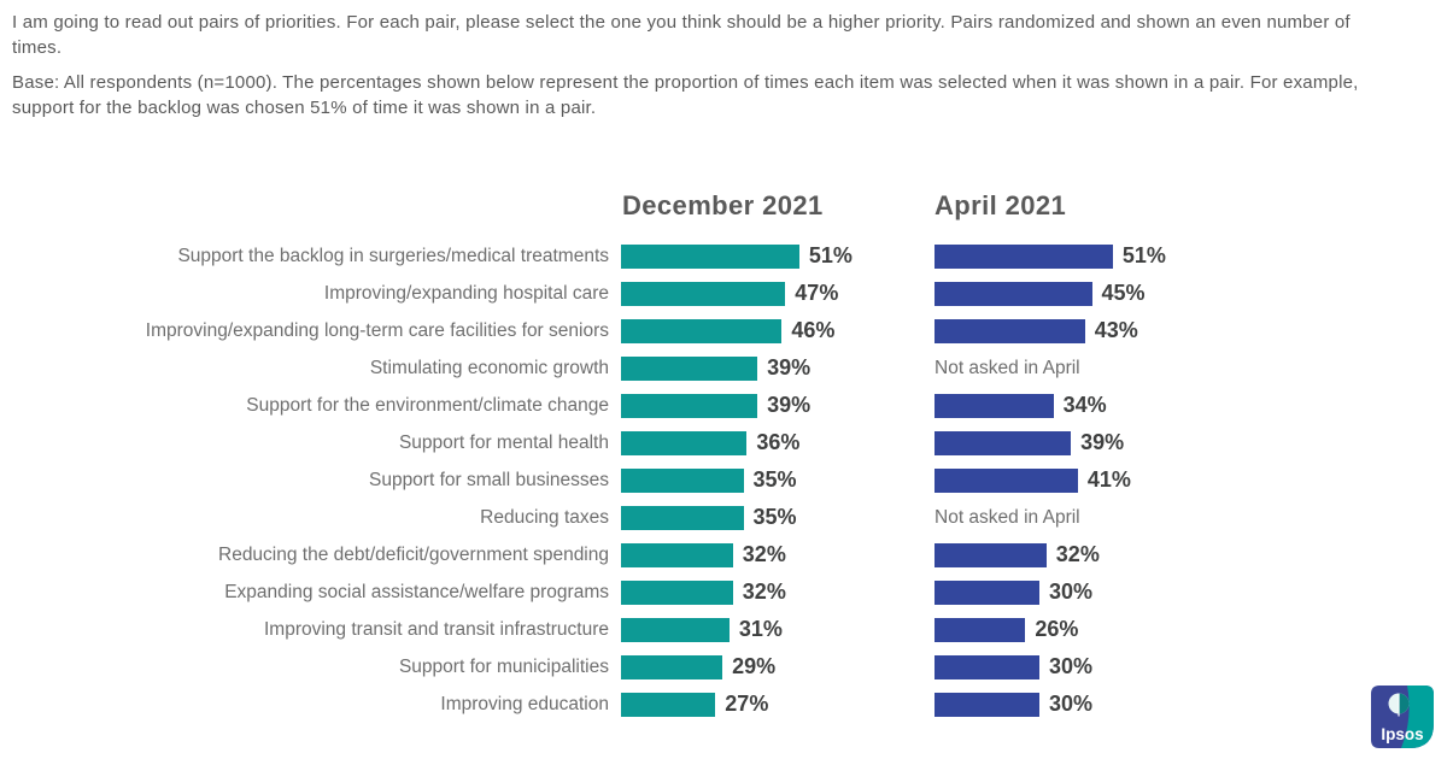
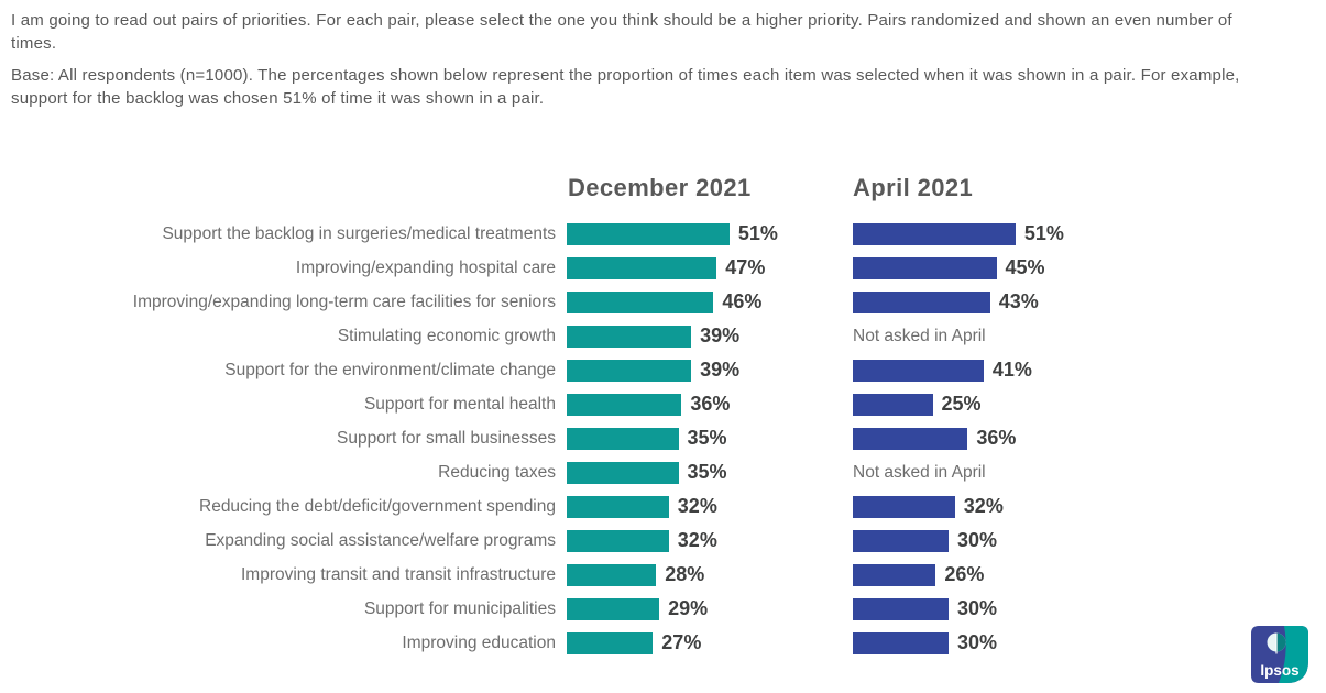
April 2021/Support for the environment/climate change: 34% -> 41%
April 2021/Support for mental health: 39% -> 25%
April 2021/Support for small businesses: 41% -> 36%
December 2021/Improving transit and transit infrastructure: 31% -> 28%
